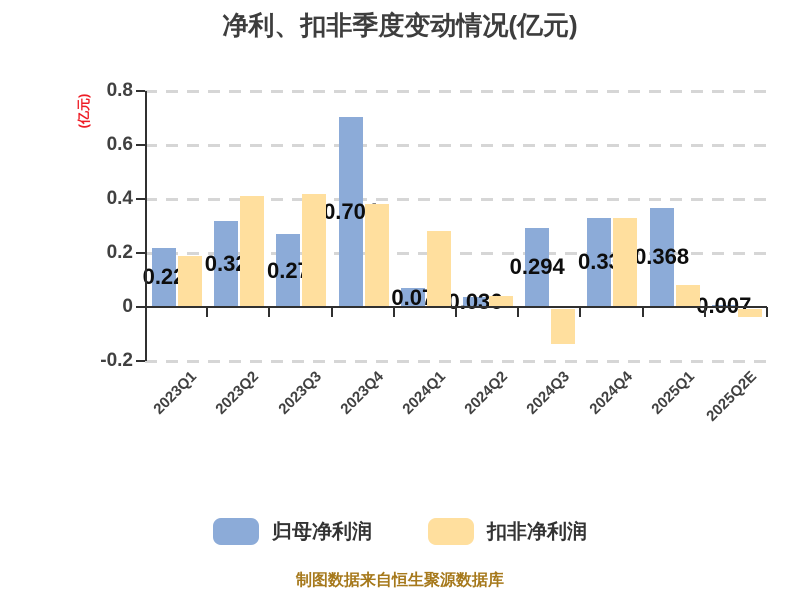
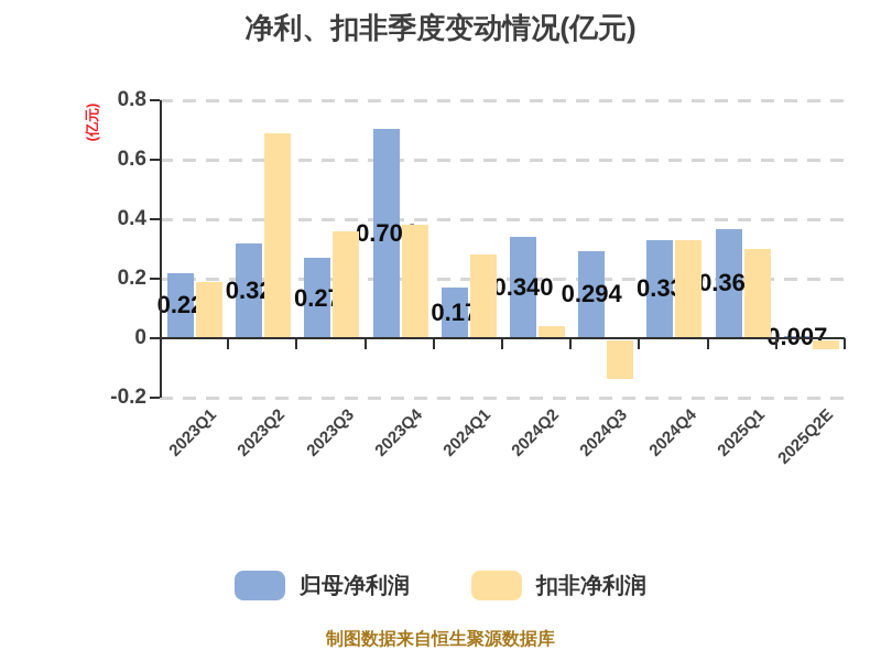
扣非净利润/2023Q2: 0.41 -> 0.69
扣非净利润/2023Q3: 0.42 -> 0.36
归母净利润/2024Q1: 0.07 -> 0.17
归母净利润/2024Q2: 0.036 -> 0.340
扣非净利润/2025Q1: 0.08 -> 0.30
